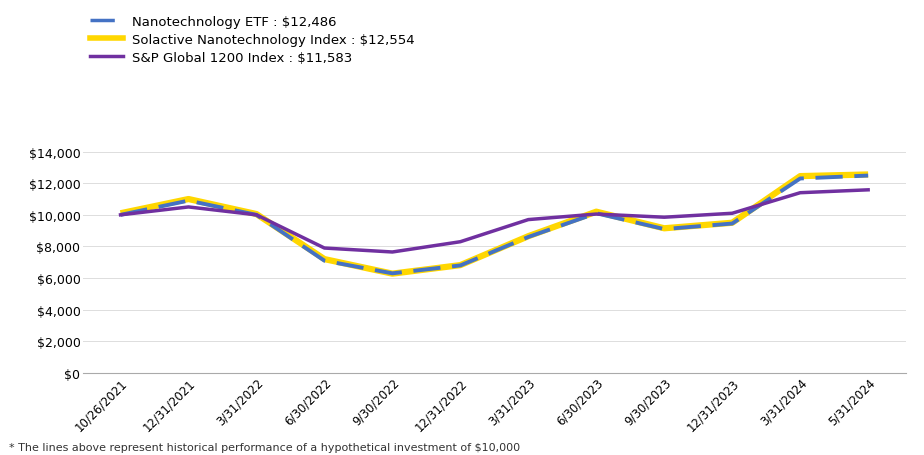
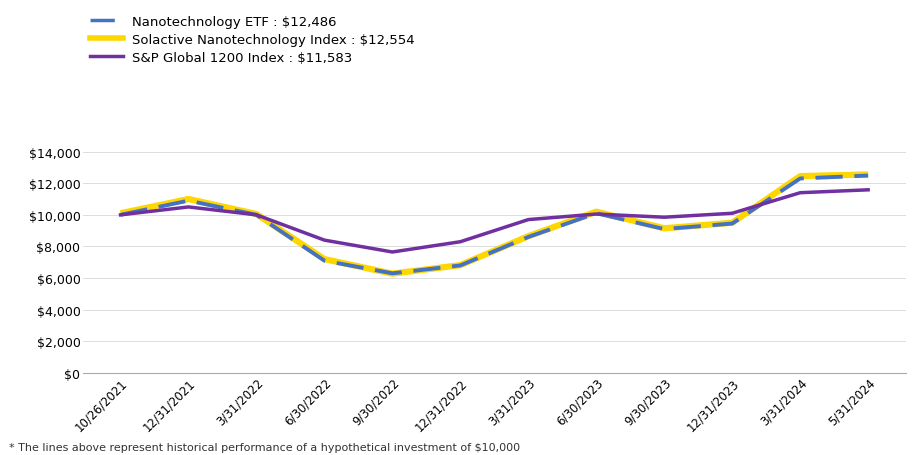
S&P Global 1200 Index : $11,583/6/30/2022: $7,900 -> $8,400
